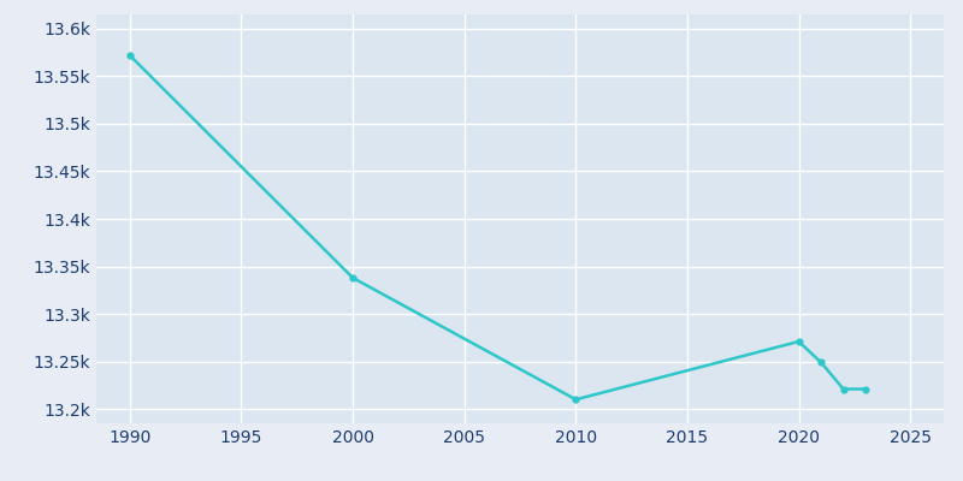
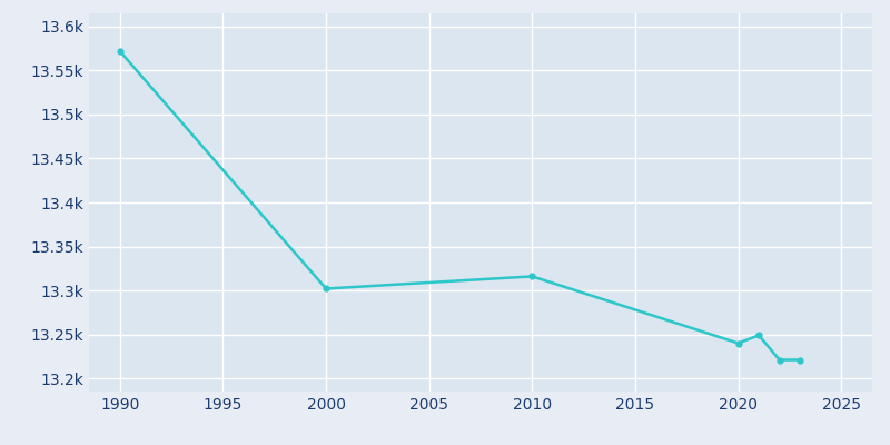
2000: 13.338k -> 13.302k
2010: 13.210k -> 13.316k
2020: 13.271k -> 13.240k
